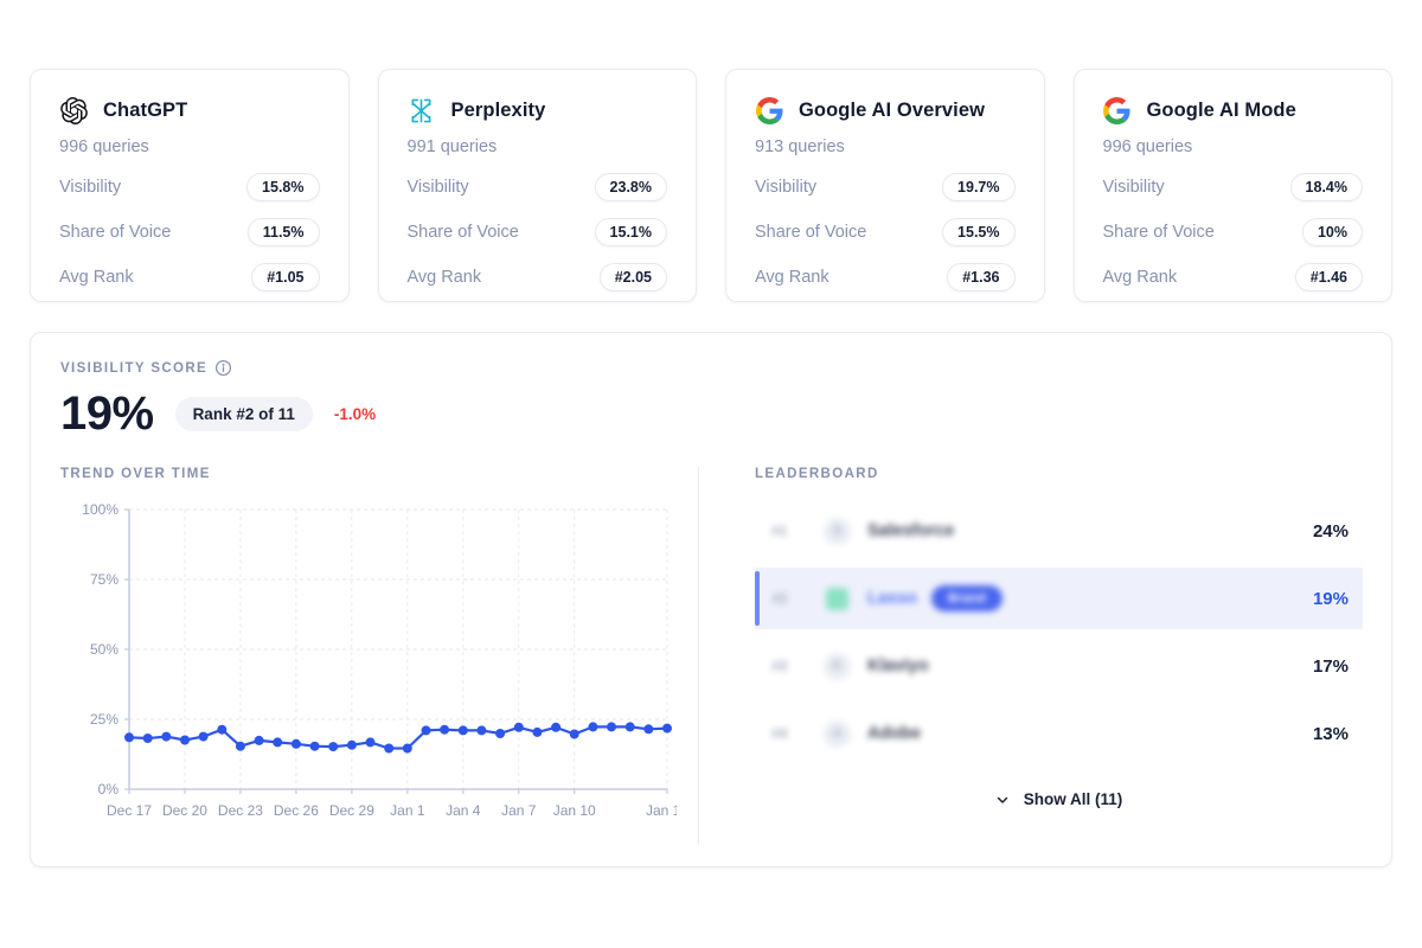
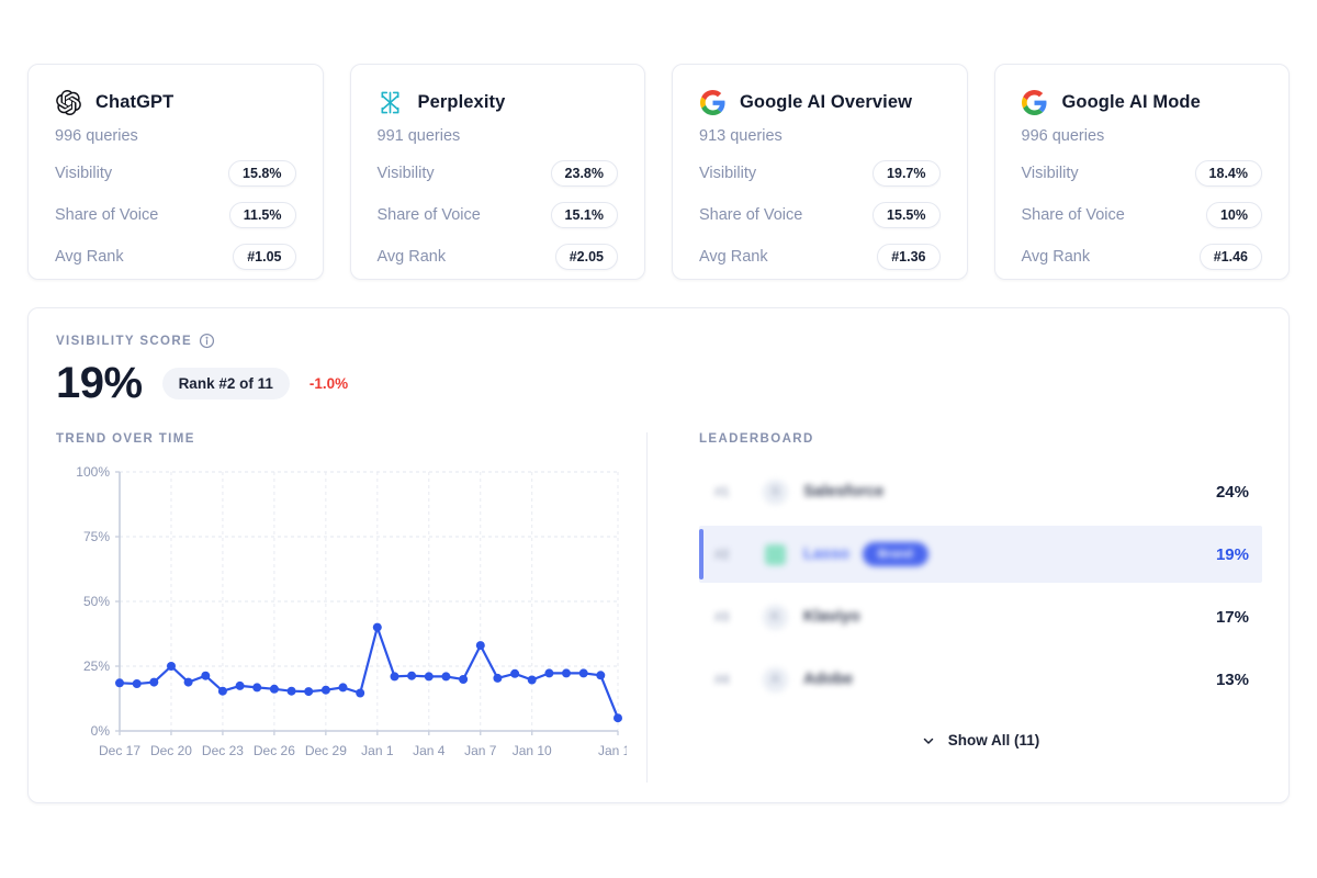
Dec 20: 18% -> 25%
Jan 1: 15% -> 40%
Jan 7: 22% -> 33%
Jan 15: 22% -> 5%
